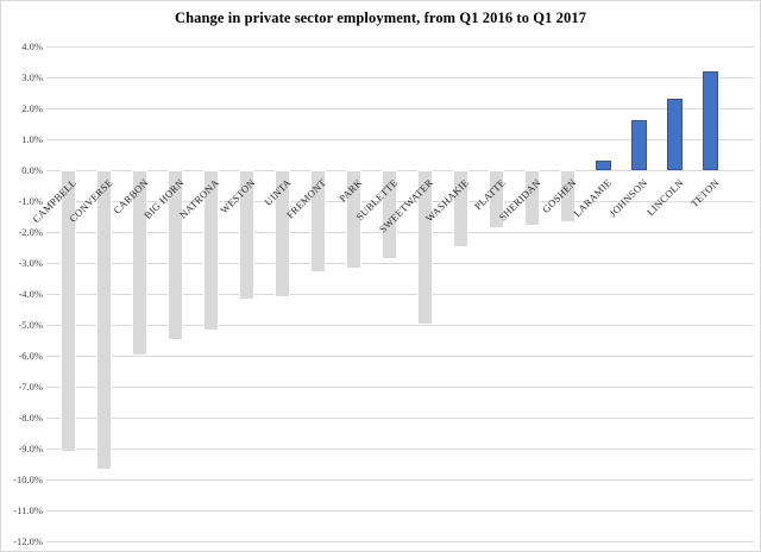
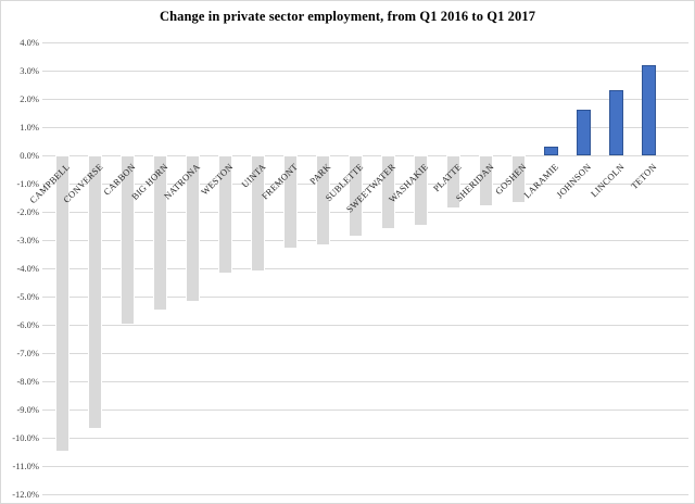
CAMPBELL: -9.1% -> -10.5%
SWEETWATER: -5.0% -> -2.6%
